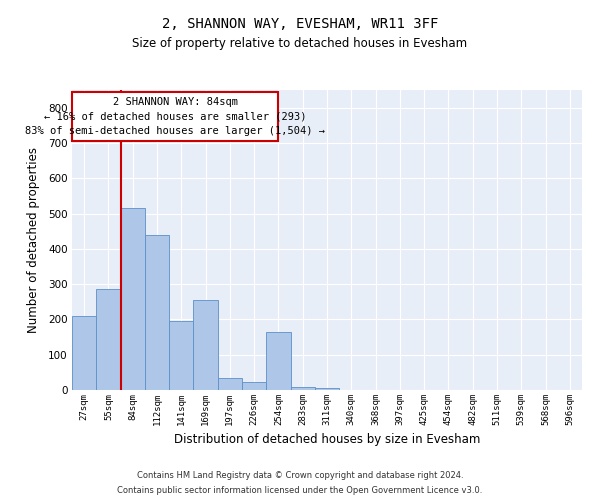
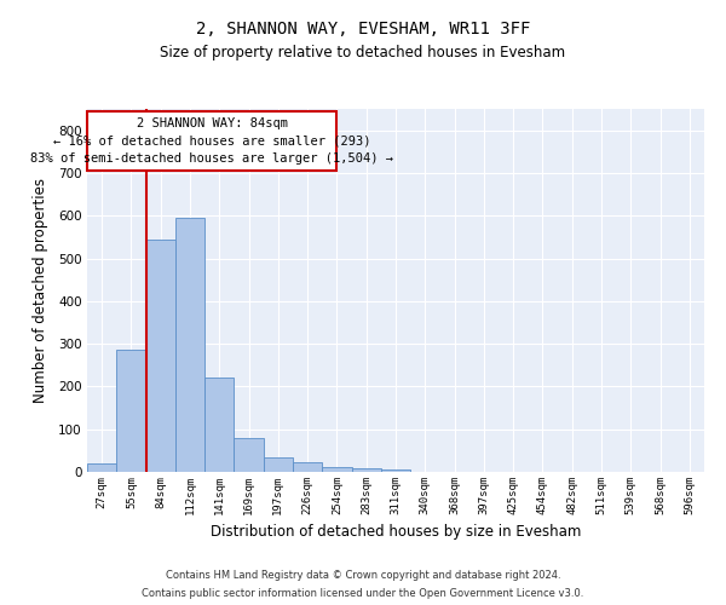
27sqm: 210 -> 20
84sqm: 515 -> 543
112sqm: 440 -> 596
141sqm: 195 -> 222
169sqm: 255 -> 78
254sqm: 165 -> 10
